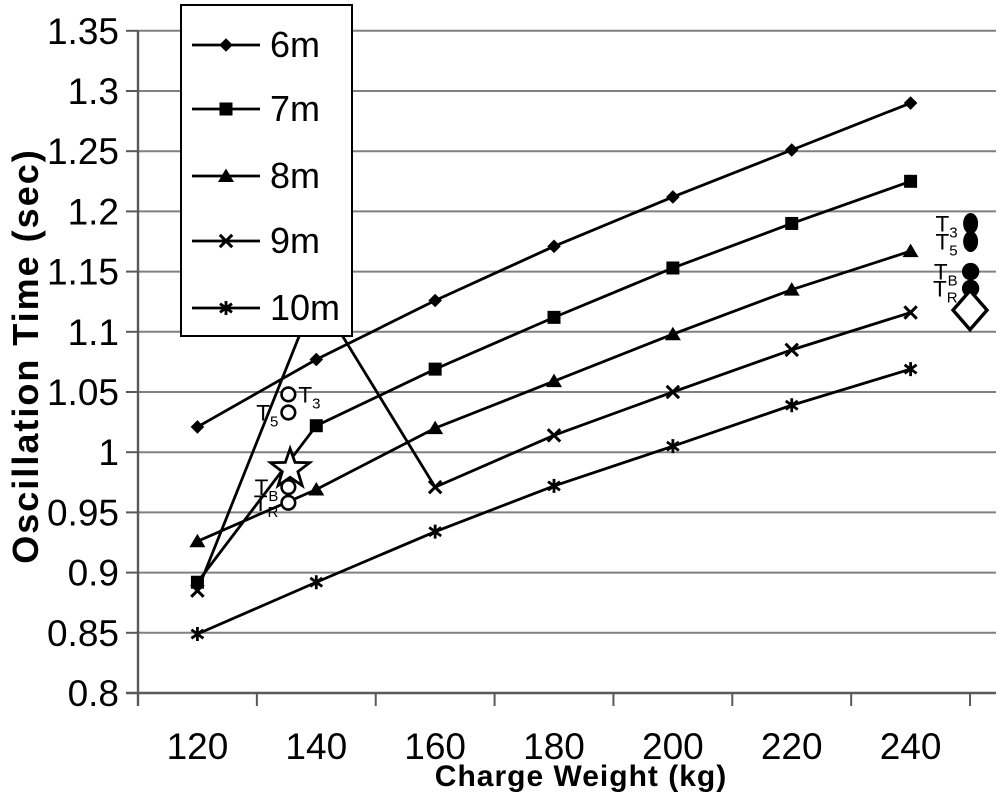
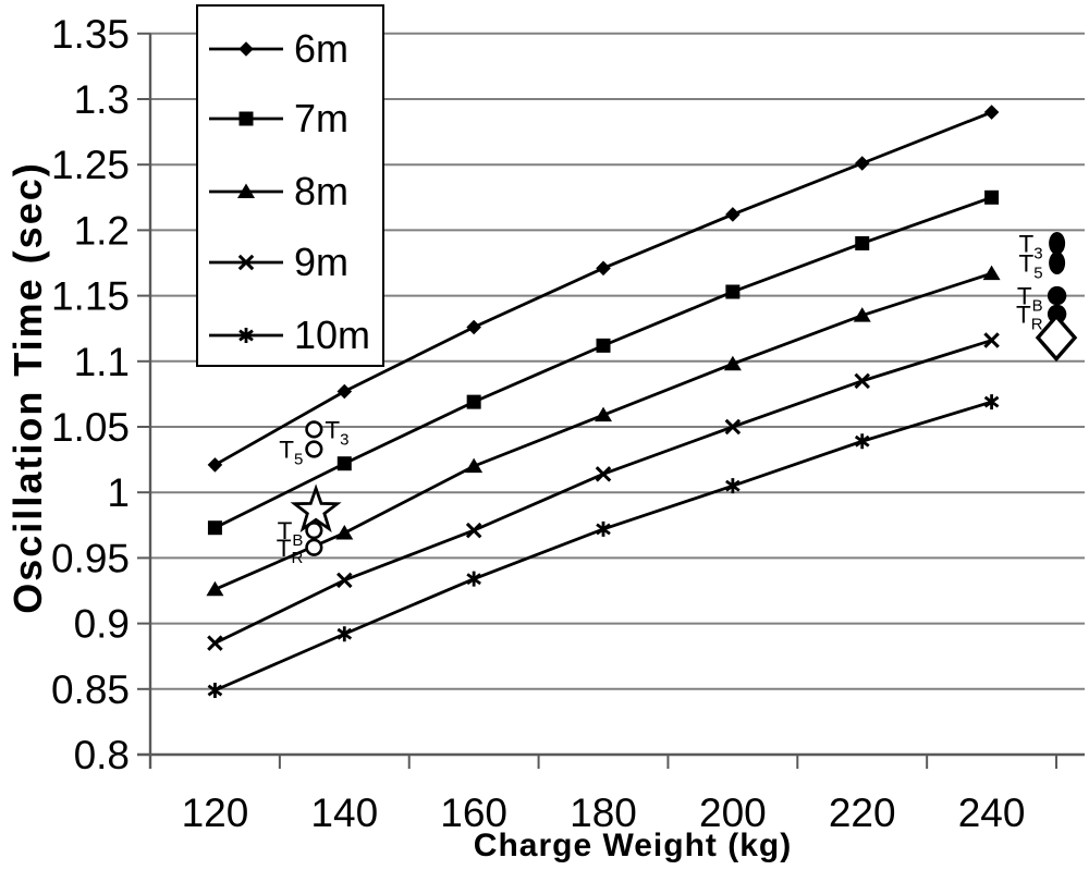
7m/120: 0.892 -> 0.973
9m/140: 1.132 -> 0.933
